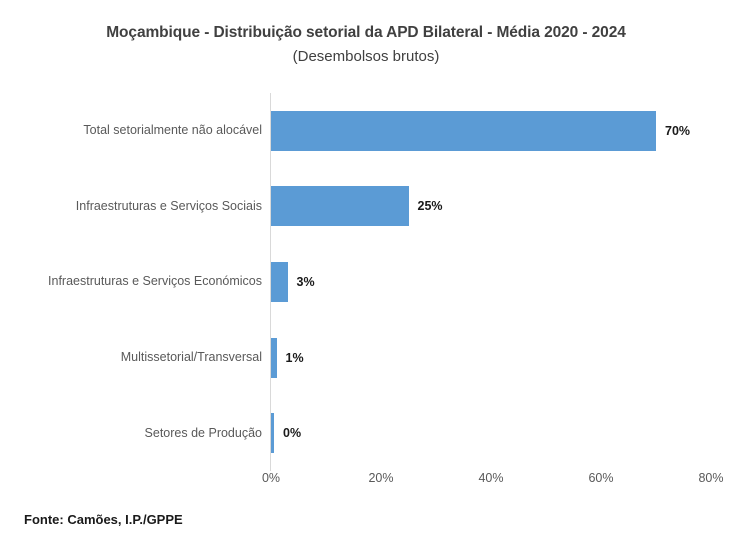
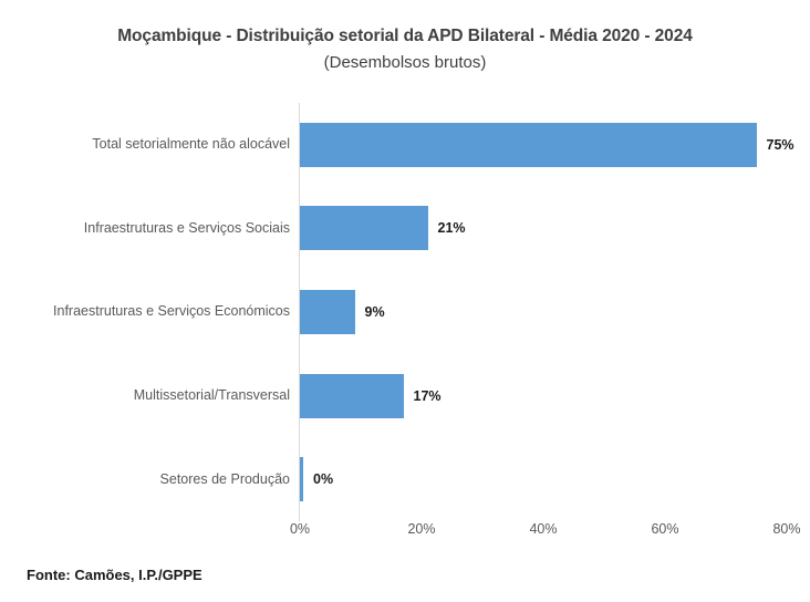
Total setorialmente não alocável: 70% -> 75%
Infraestruturas e Serviços Sociais: 25% -> 21%
Infraestruturas e Serviços Económicos: 3% -> 9%
Multissetorial/Transversal: 1% -> 17%
